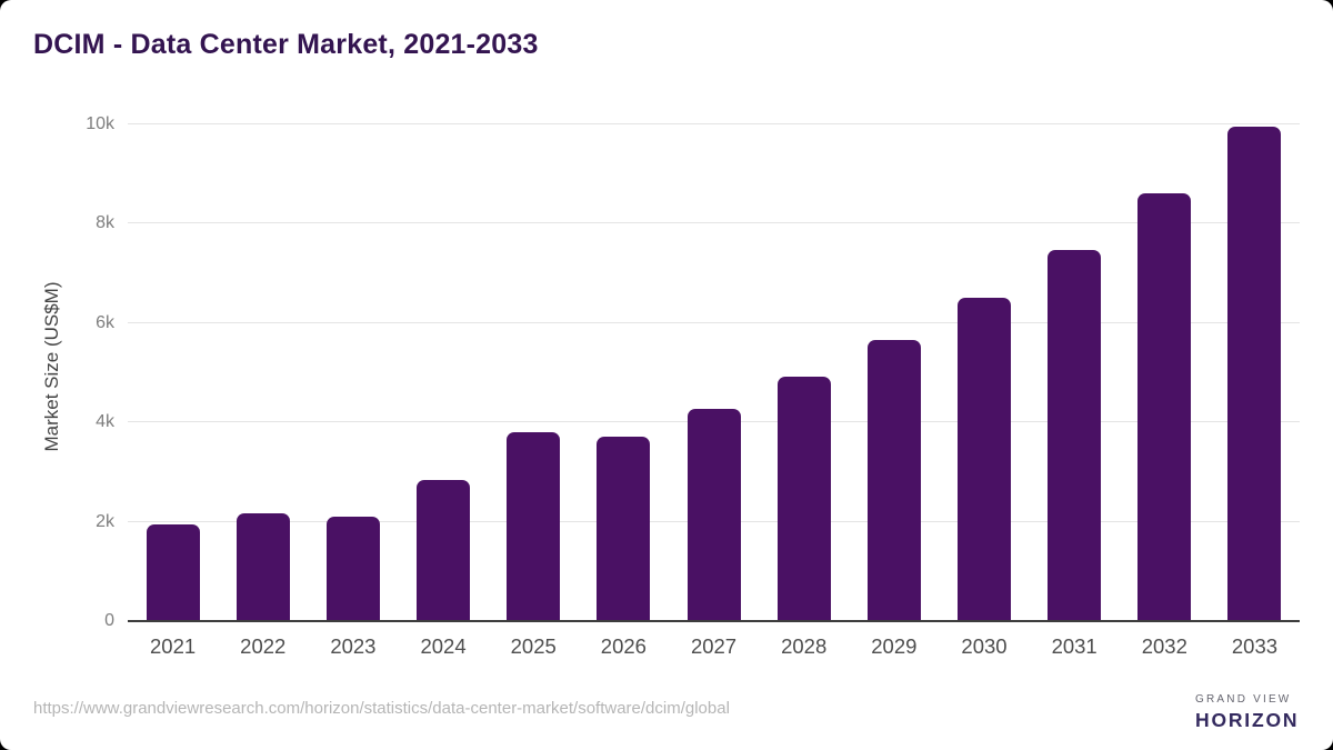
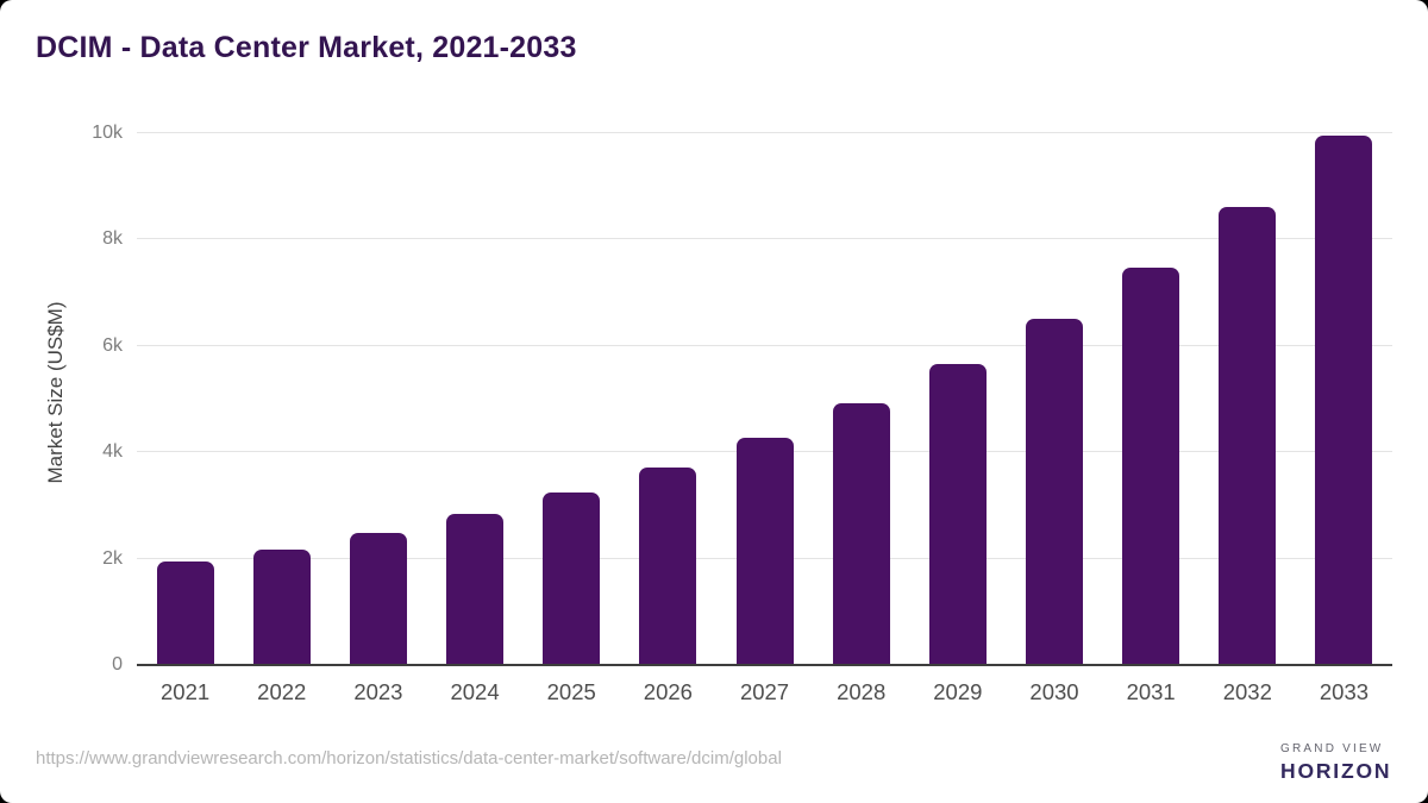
2023: 2.1k -> 2.5k
2025: 3.8k -> 3.2k
